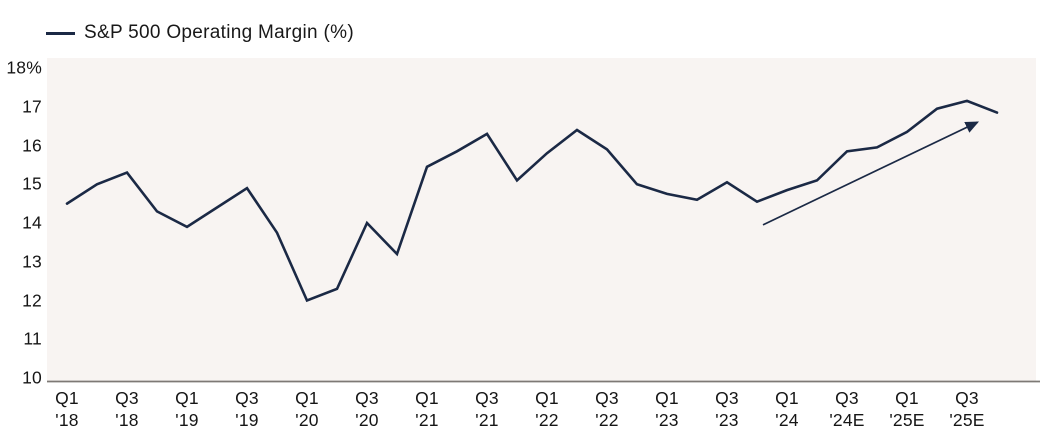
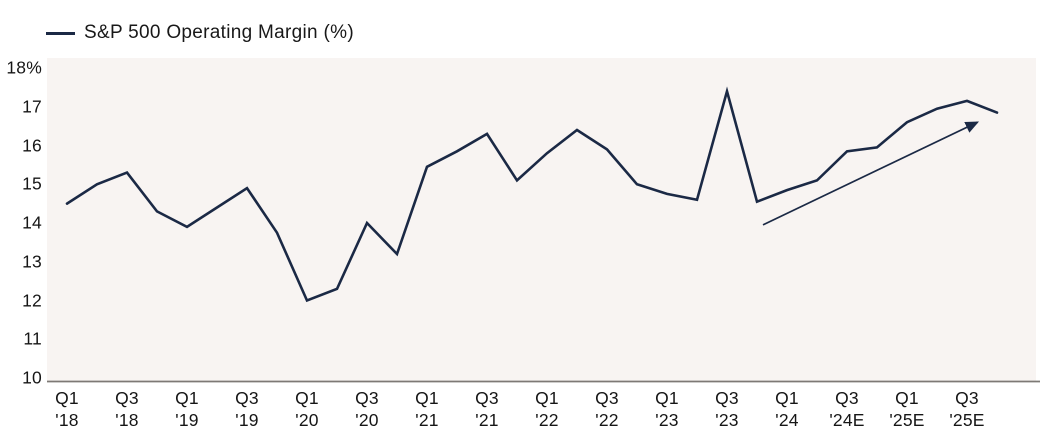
Q3 '23: 15.1% -> 17.4%
Q1 '25E: 16.4% -> 16.6%
